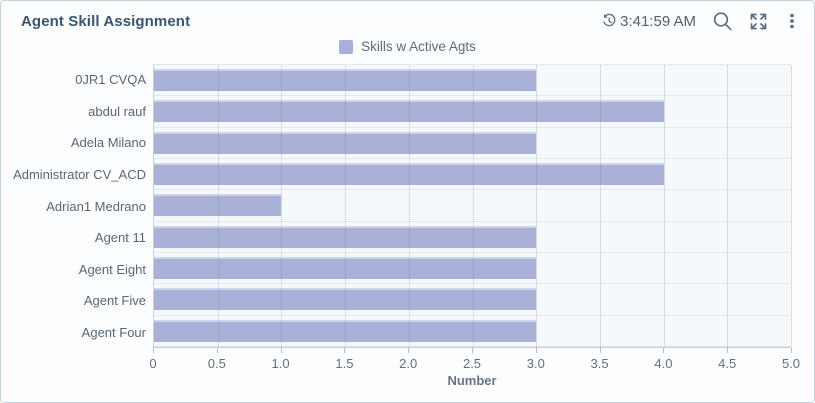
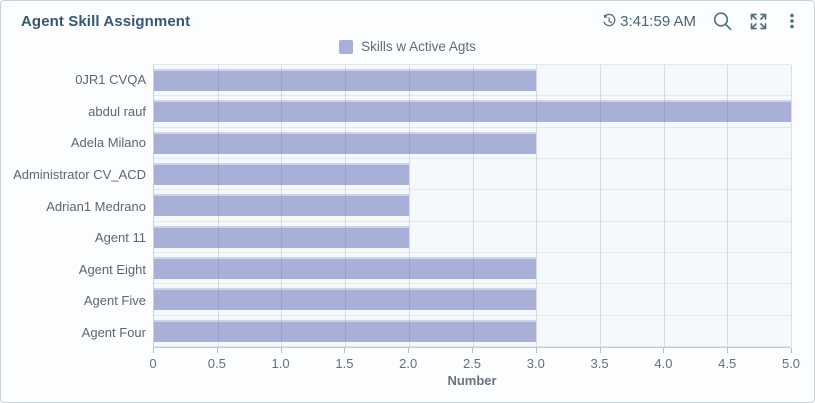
abdul rauf: 4 -> 5
Administrator CV_ACD: 4 -> 2
Adrian1 Medrano: 1 -> 2
Agent 11: 3 -> 2
